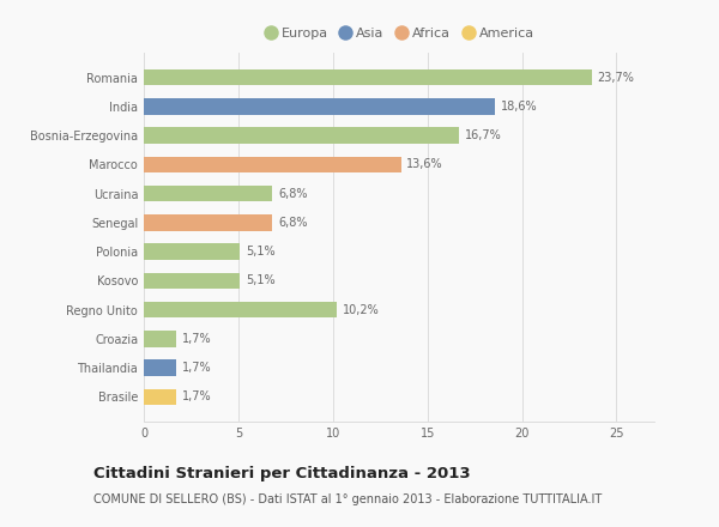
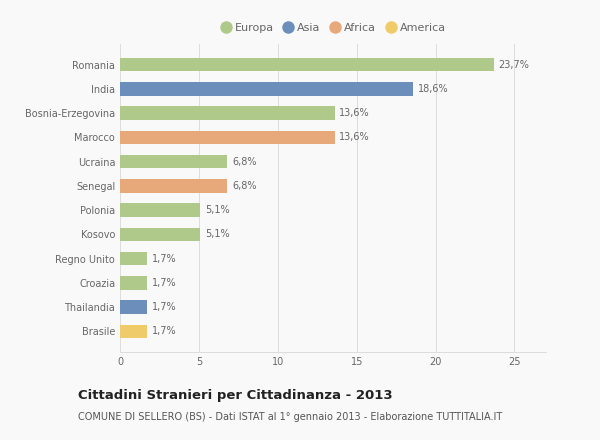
Bosnia-Erzegovina: 16,7% -> 13,6%
Regno Unito: 10,2% -> 1,7%
